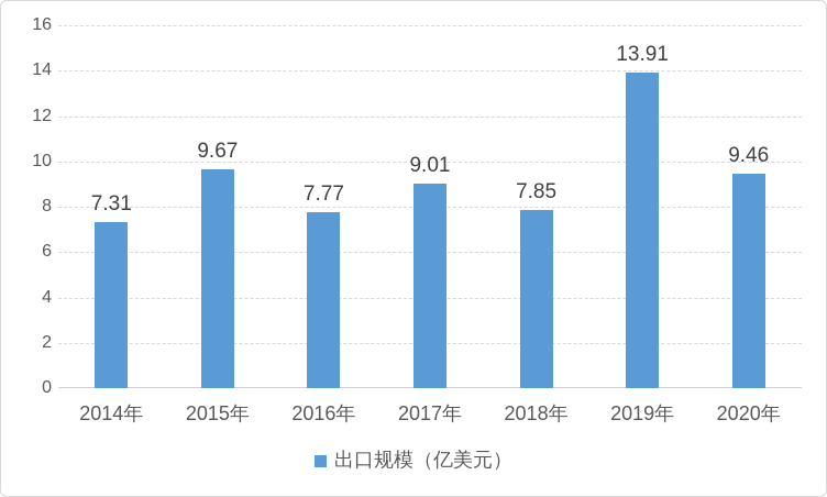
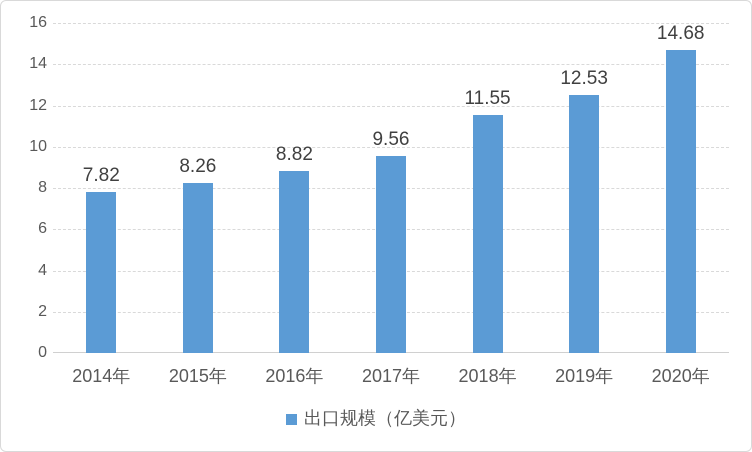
2014年: 7.31 -> 7.82
2015年: 9.67 -> 8.26
2016年: 7.77 -> 8.82
2017年: 9.01 -> 9.56
2018年: 7.85 -> 11.55
2019年: 13.91 -> 12.53
2020年: 9.46 -> 14.68
